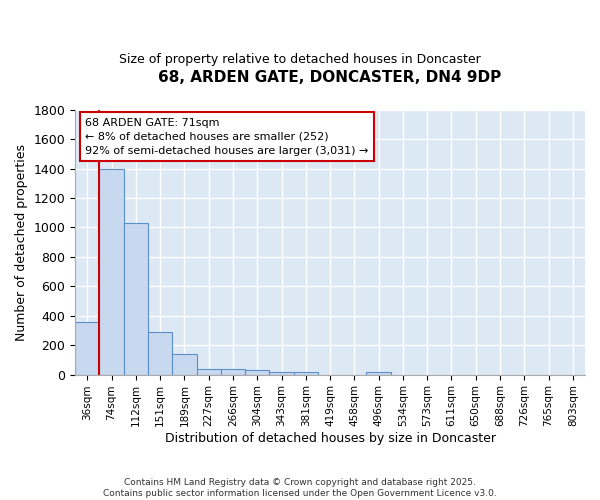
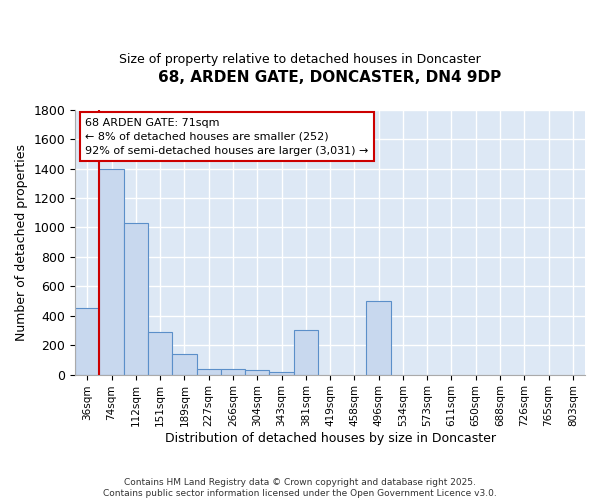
36sqm: 360 -> 450
381sqm: 20 -> 300
496sqm: 20 -> 500
